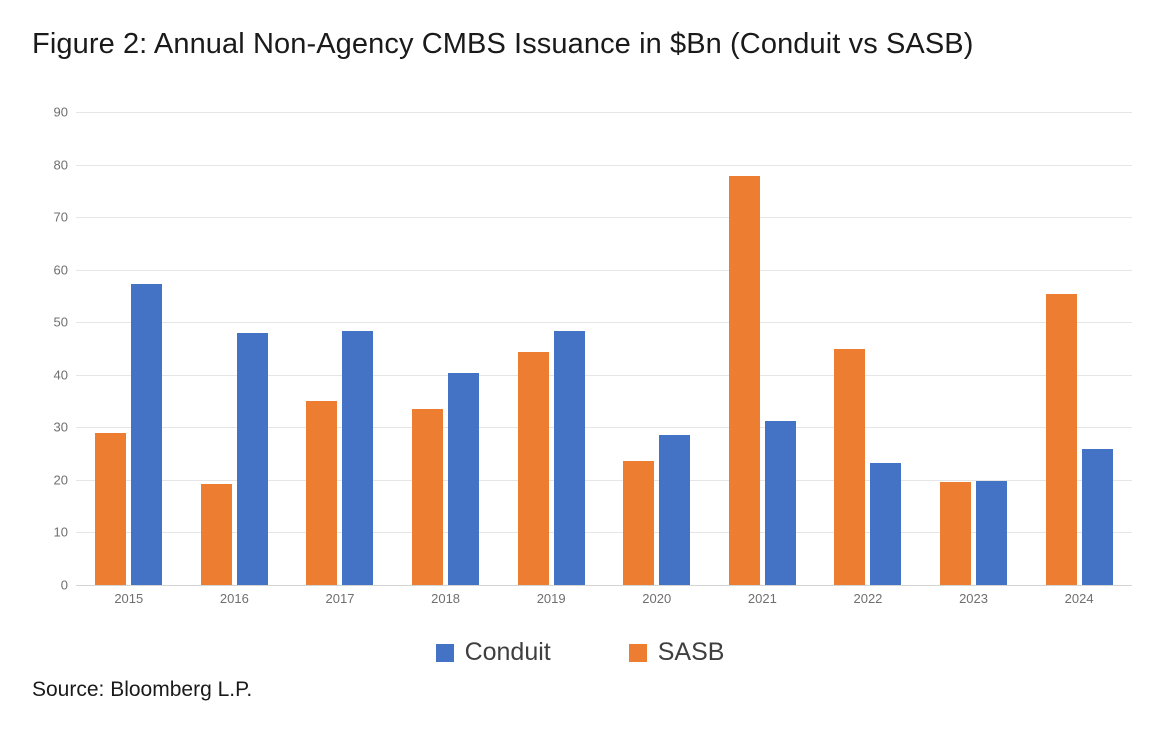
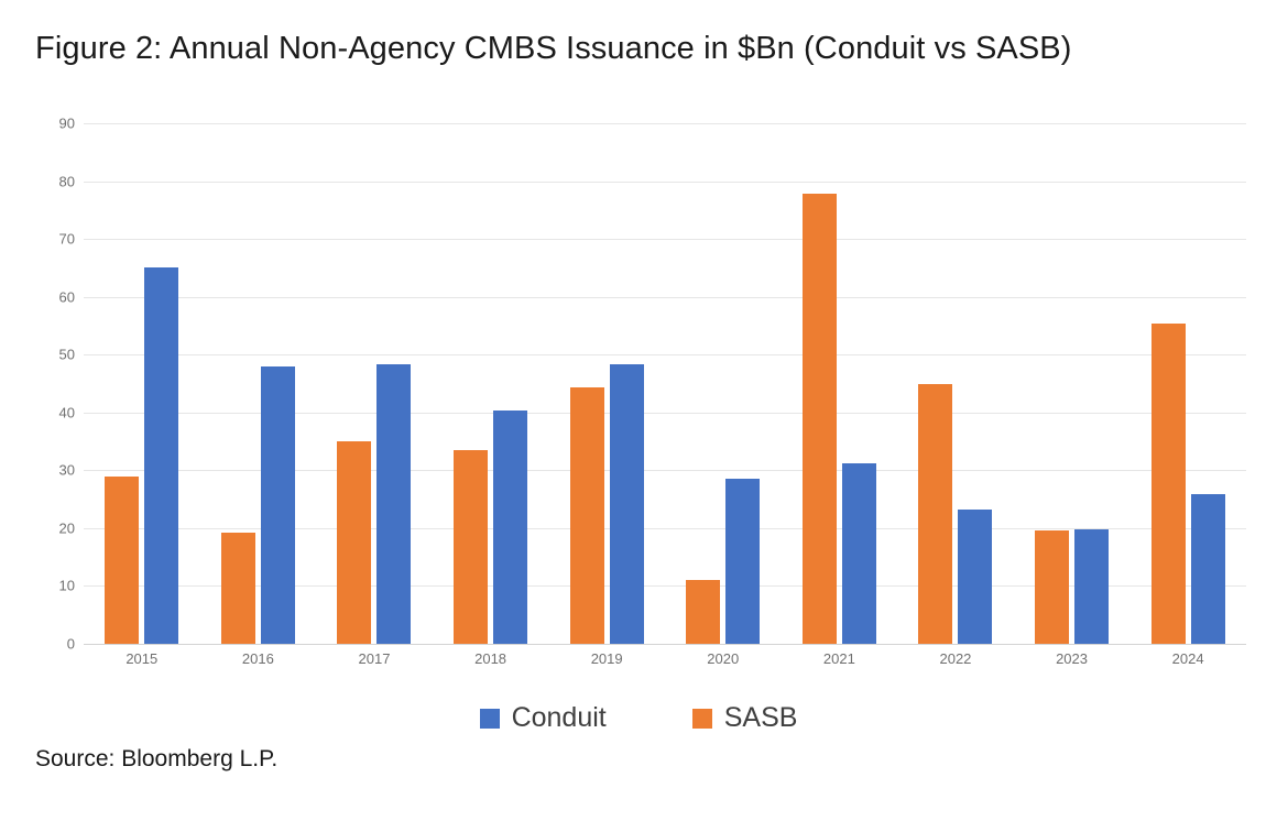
Conduit/2015: 57 -> 65
SASB/2020: 24 -> 11
